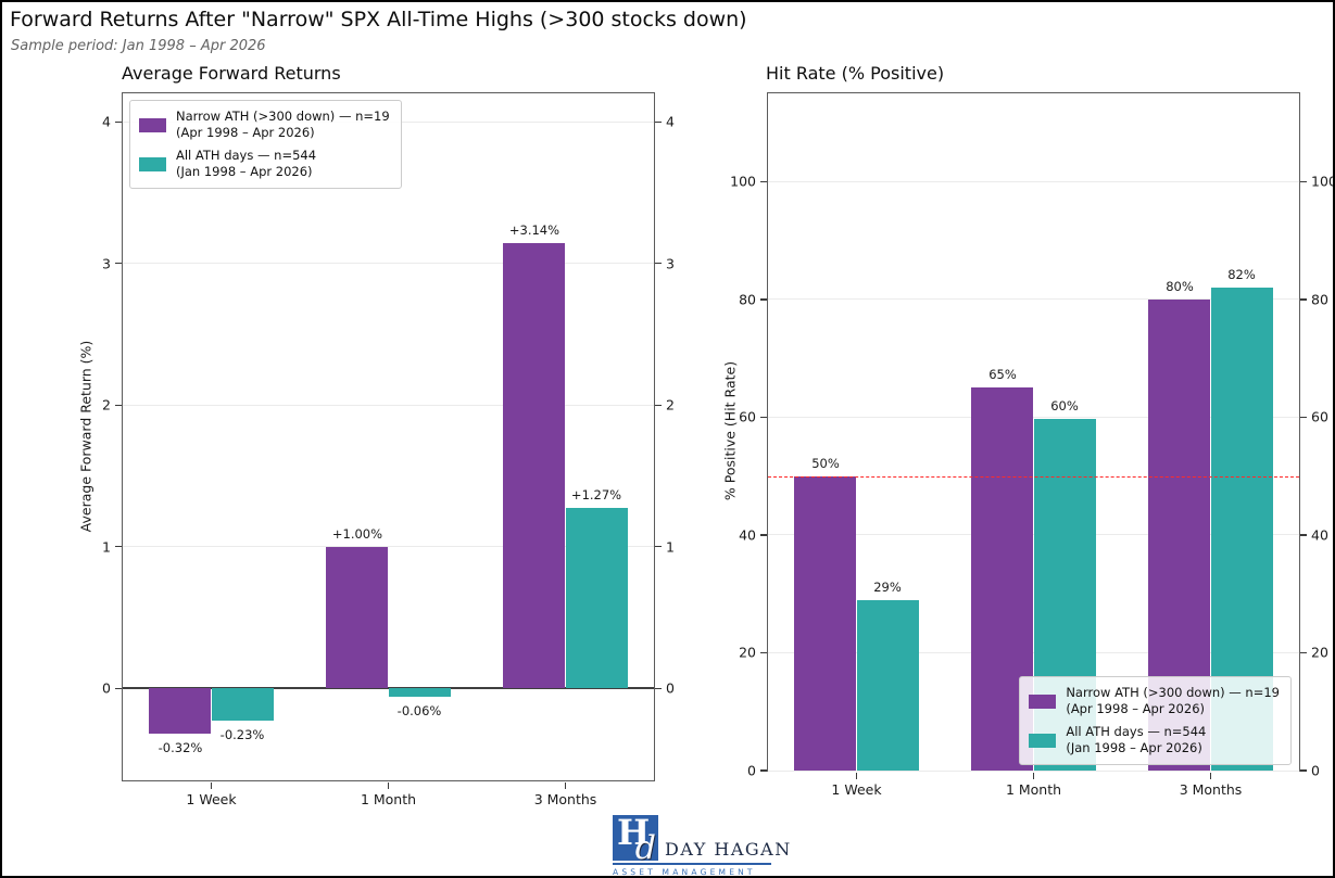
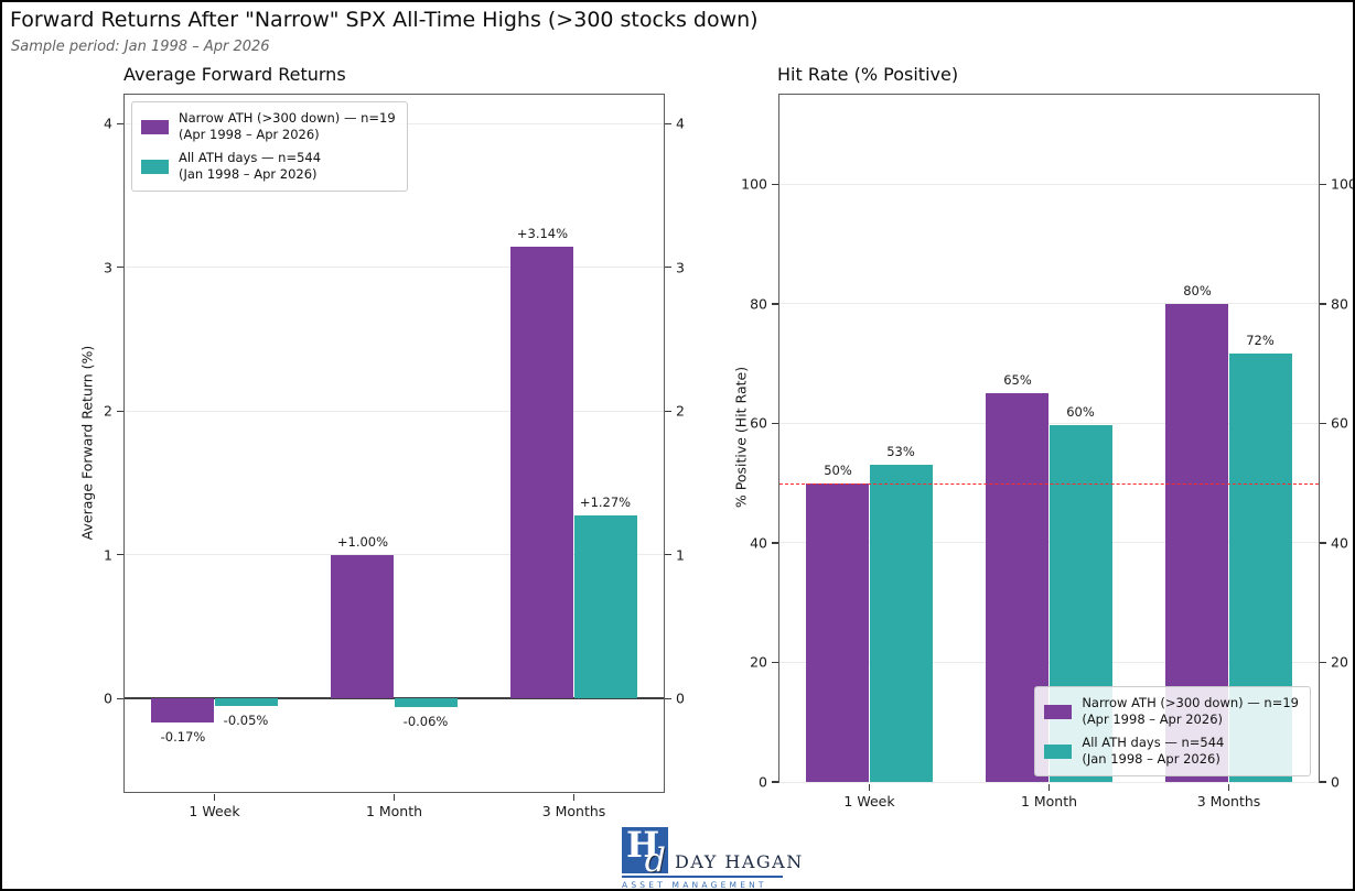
Average Forward Returns/Narrow ATH (>300 down) — n=19/1 Week: -0.32% -> -0.17%
Average Forward Returns/All ATH days — n=544/1 Week: -0.23% -> -0.05%
Hit Rate (% Positive)/All ATH days — n=544/1 Week: 29% -> 53%
Hit Rate (% Positive)/All ATH days — n=544/3 Months: 82% -> 72%
